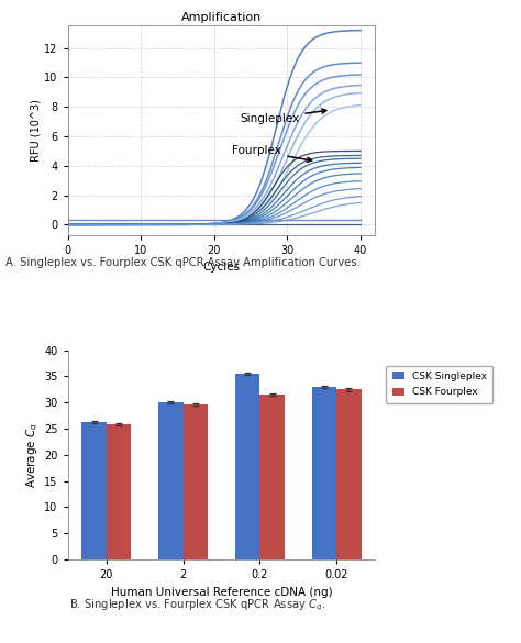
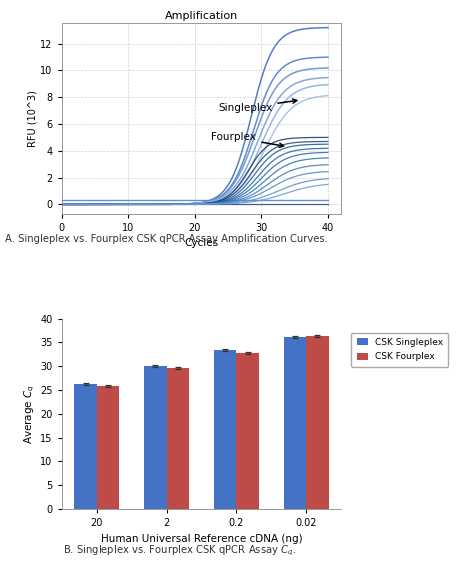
CSK Singleplex/0.2: 35.5 -> 33.4
CSK Fourplex/0.2: 31.5 -> 32.7
CSK Singleplex/0.02: 33.0 -> 36.1
CSK Fourplex/0.02: 32.5 -> 36.3
